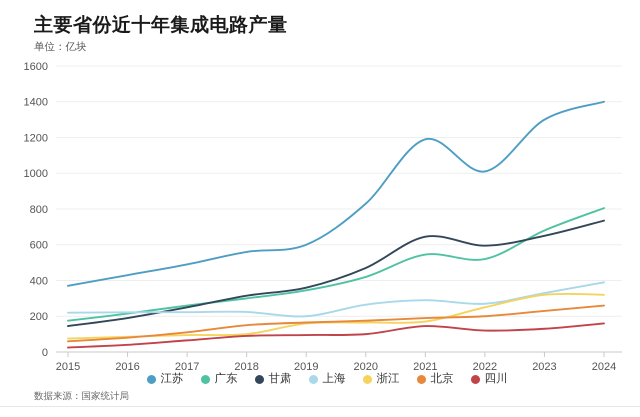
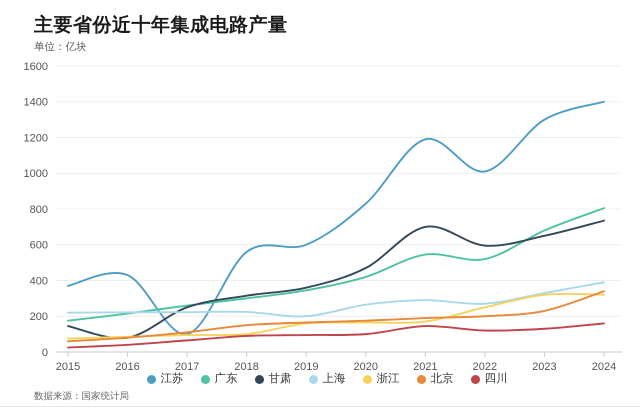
甘肃/2016: 190 -> 80
江苏/2017: 490 -> 100
甘肃/2021: 640 -> 700
北京/2024: 260 -> 340
